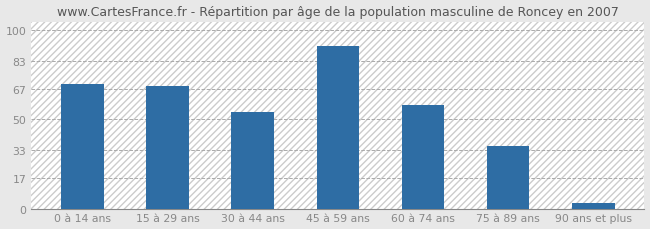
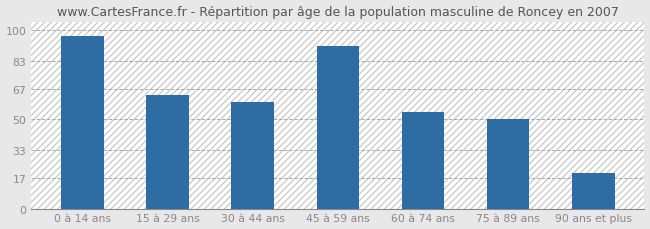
0 à 14 ans: 70 -> 97
15 à 29 ans: 69 -> 64
30 à 44 ans: 54 -> 60
60 à 74 ans: 58 -> 54
75 à 89 ans: 35 -> 50
90 ans et plus: 3 -> 20
